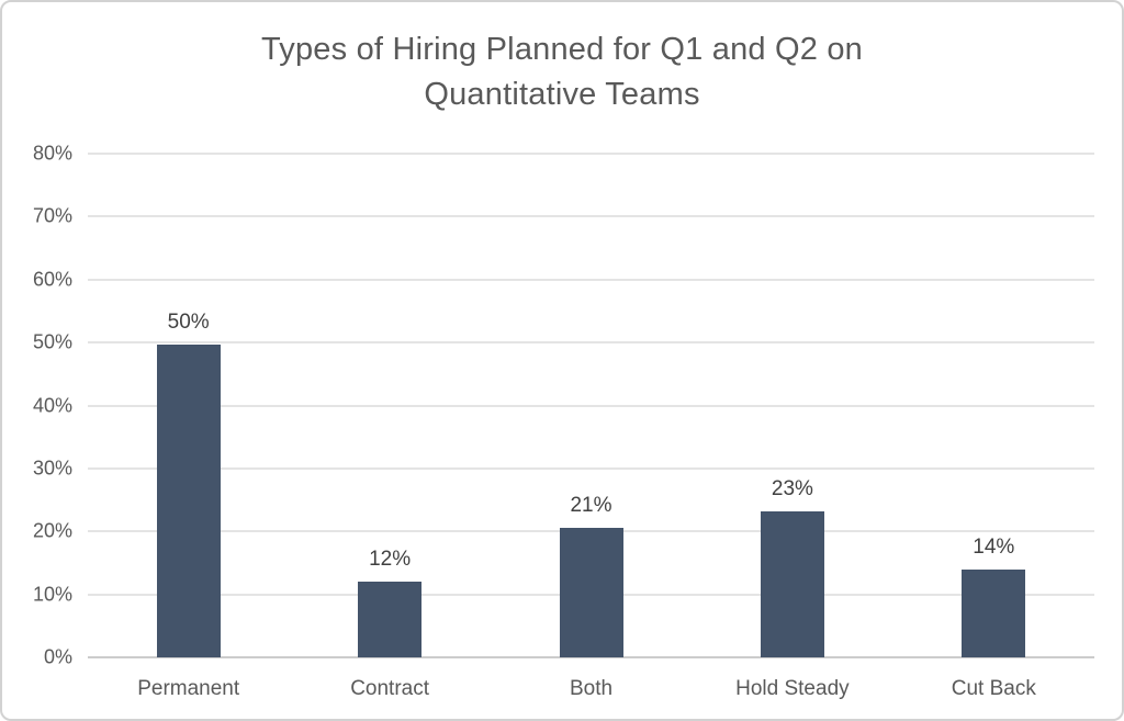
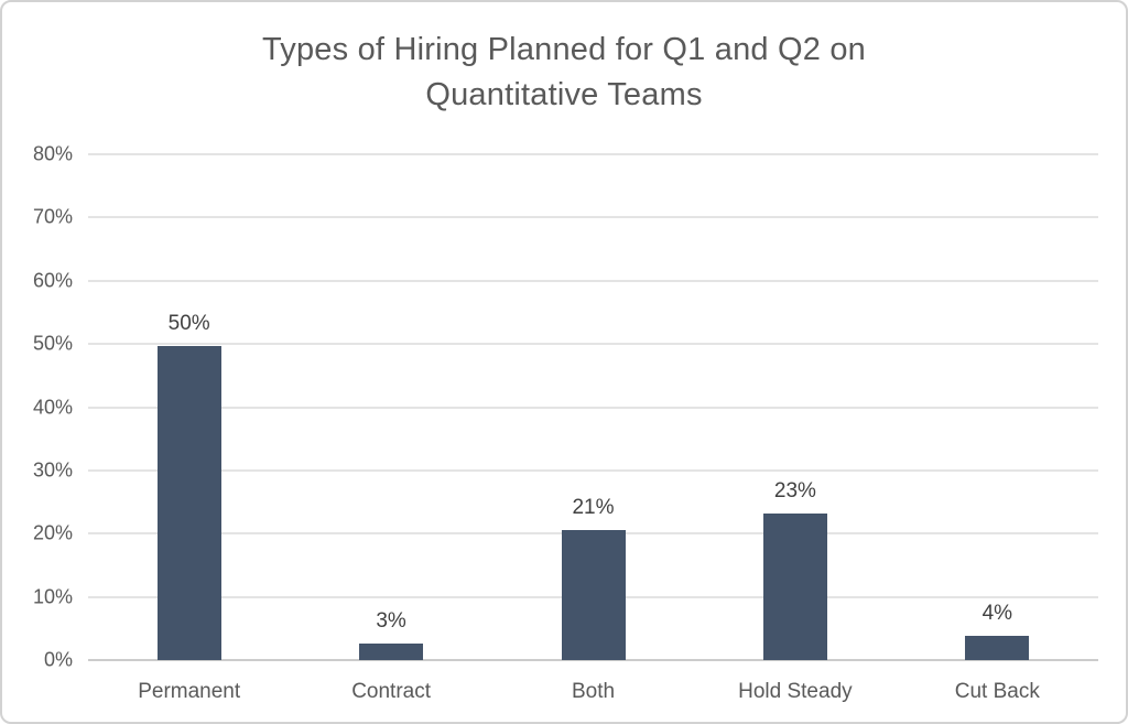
Contract: 12% -> 3%
Cut Back: 14% -> 4%
